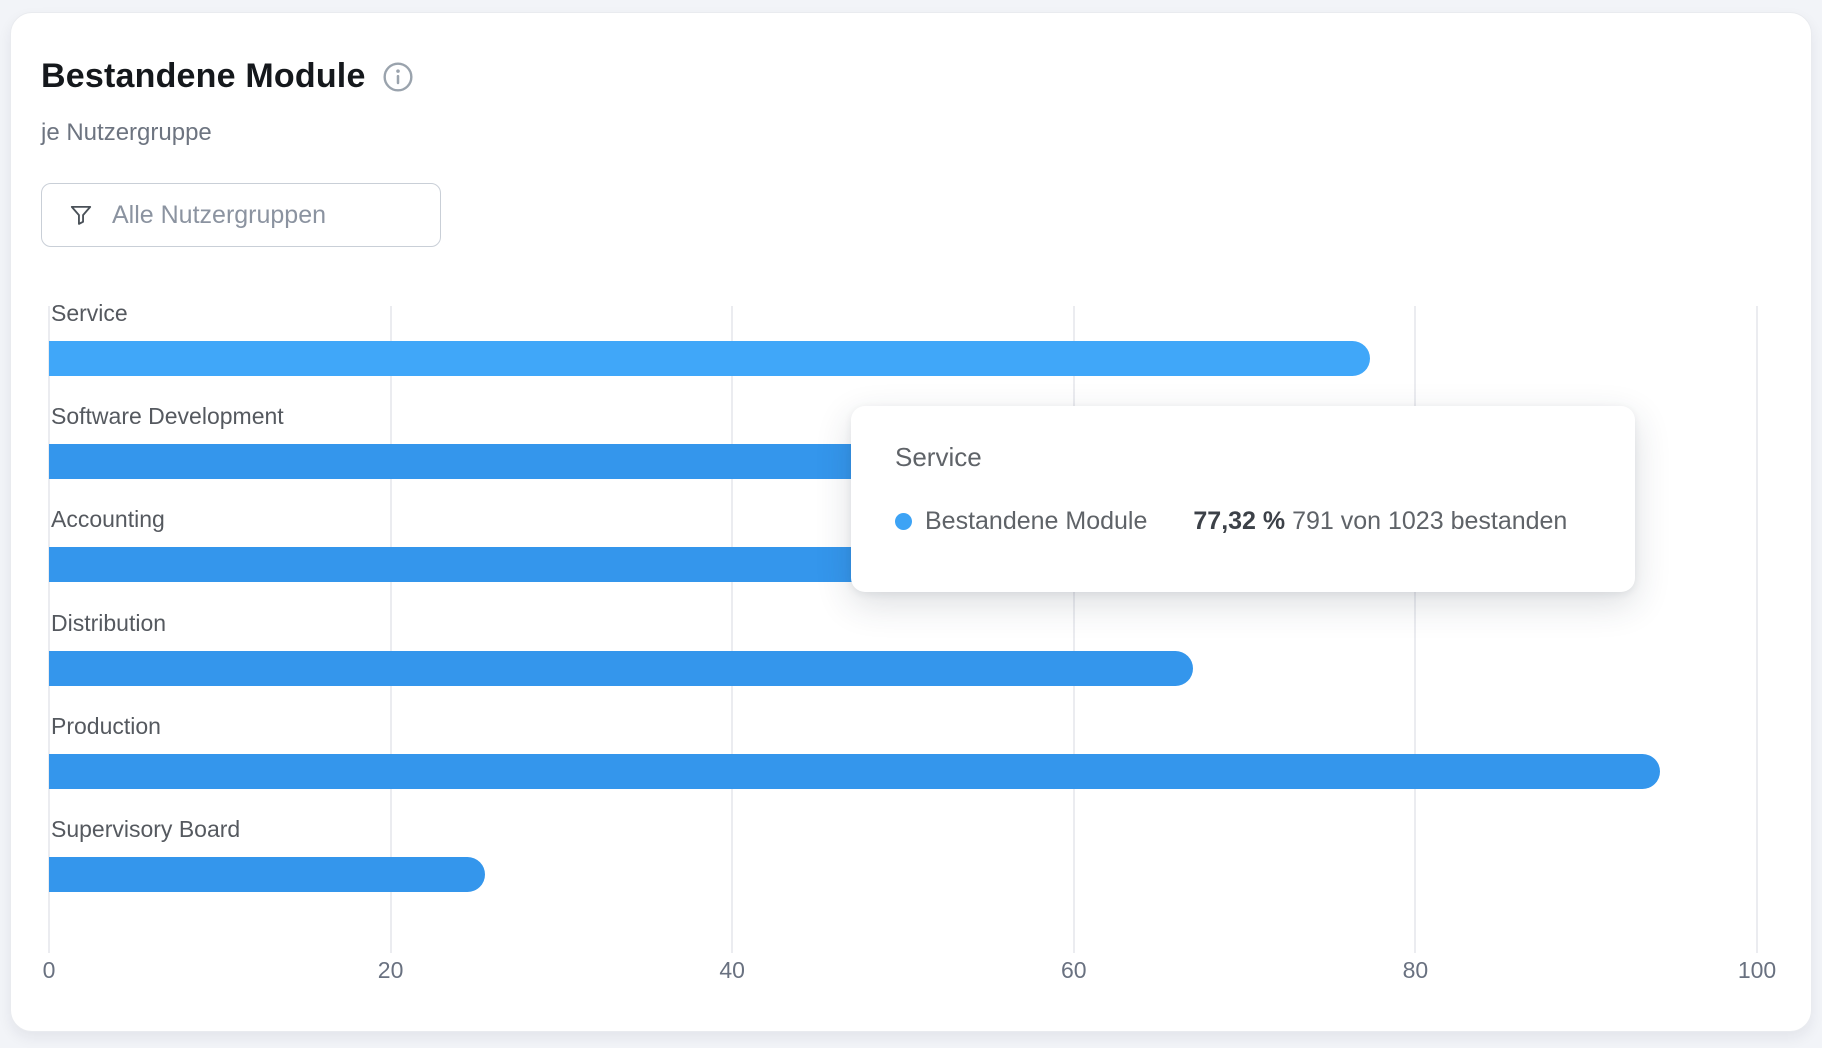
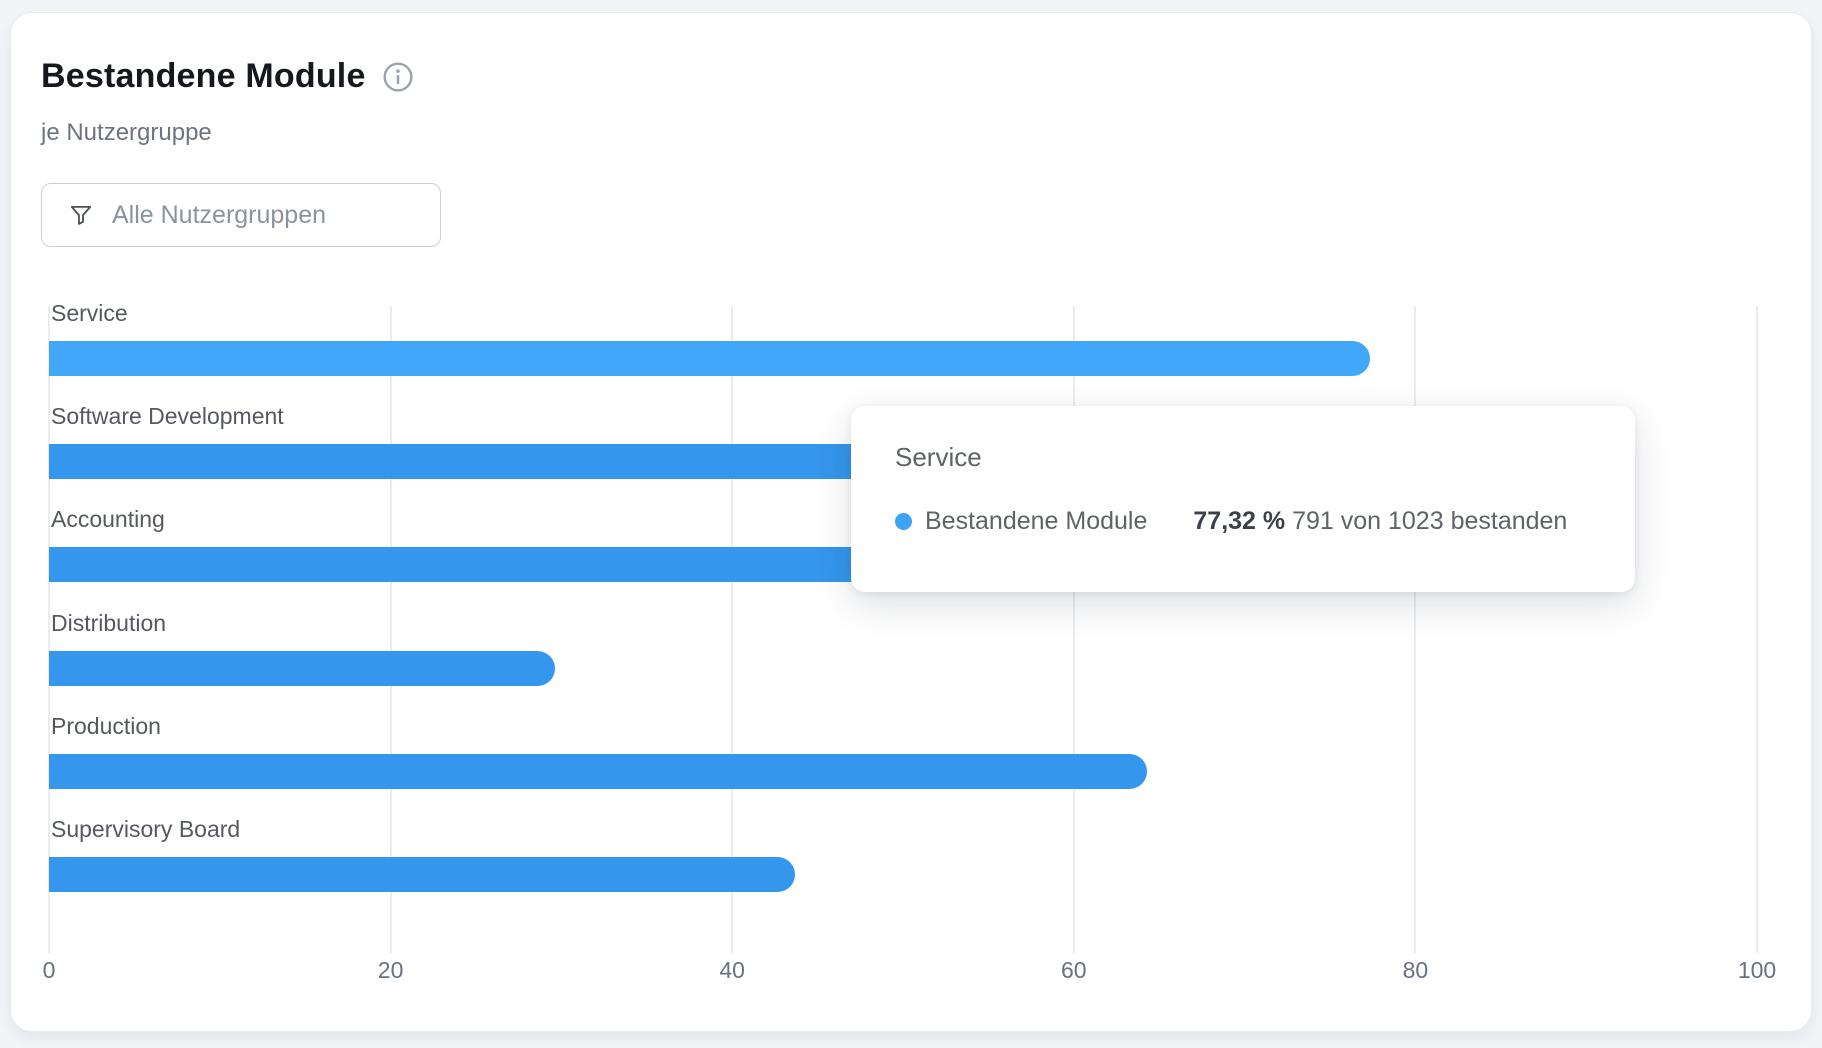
Distribution: 67.0 -> 29.6
Production: 94.3 -> 64.3
Supervisory Board: 25.5 -> 43.7
